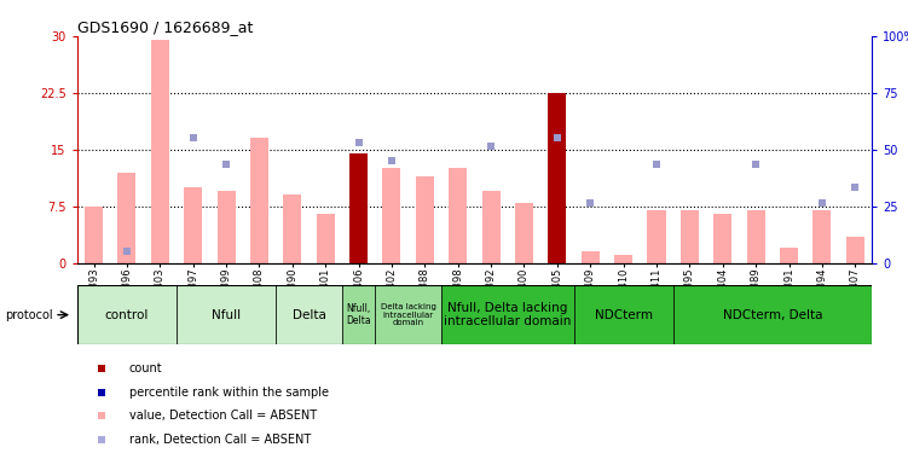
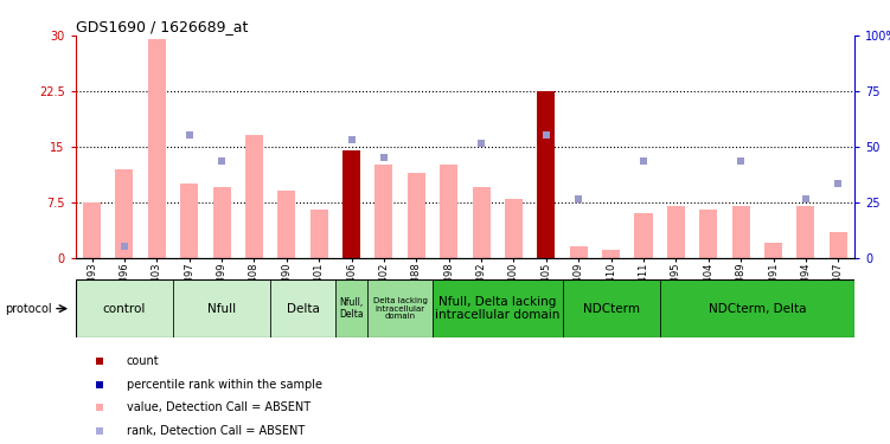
GSM53411: 7.0 -> 6.0
